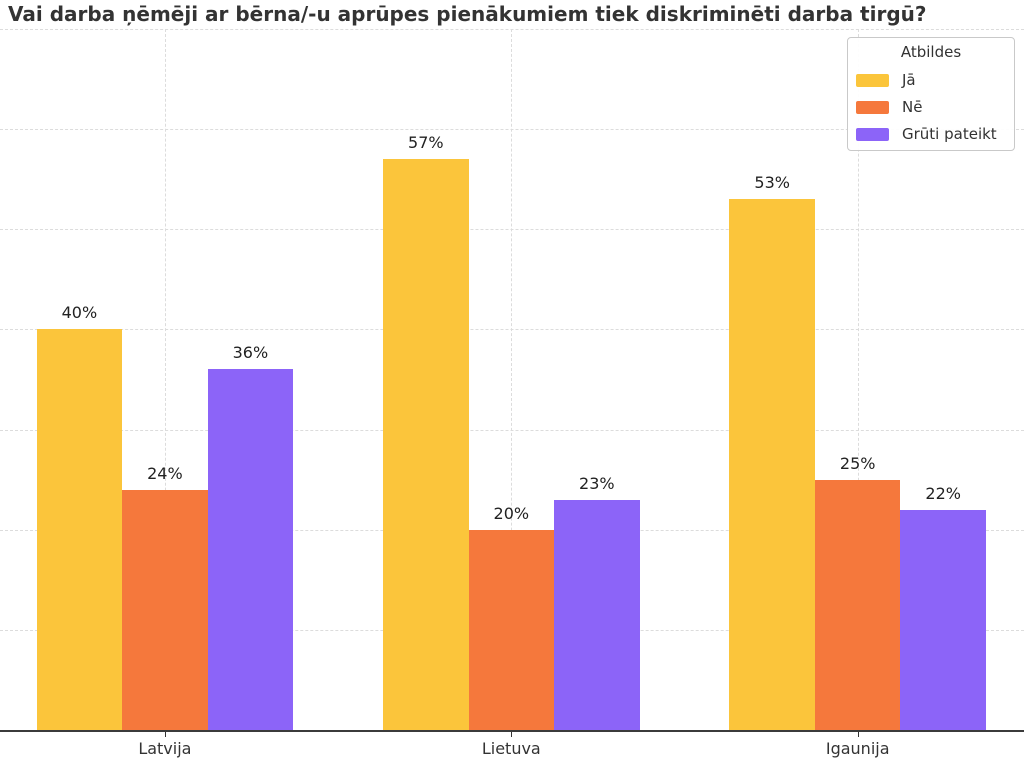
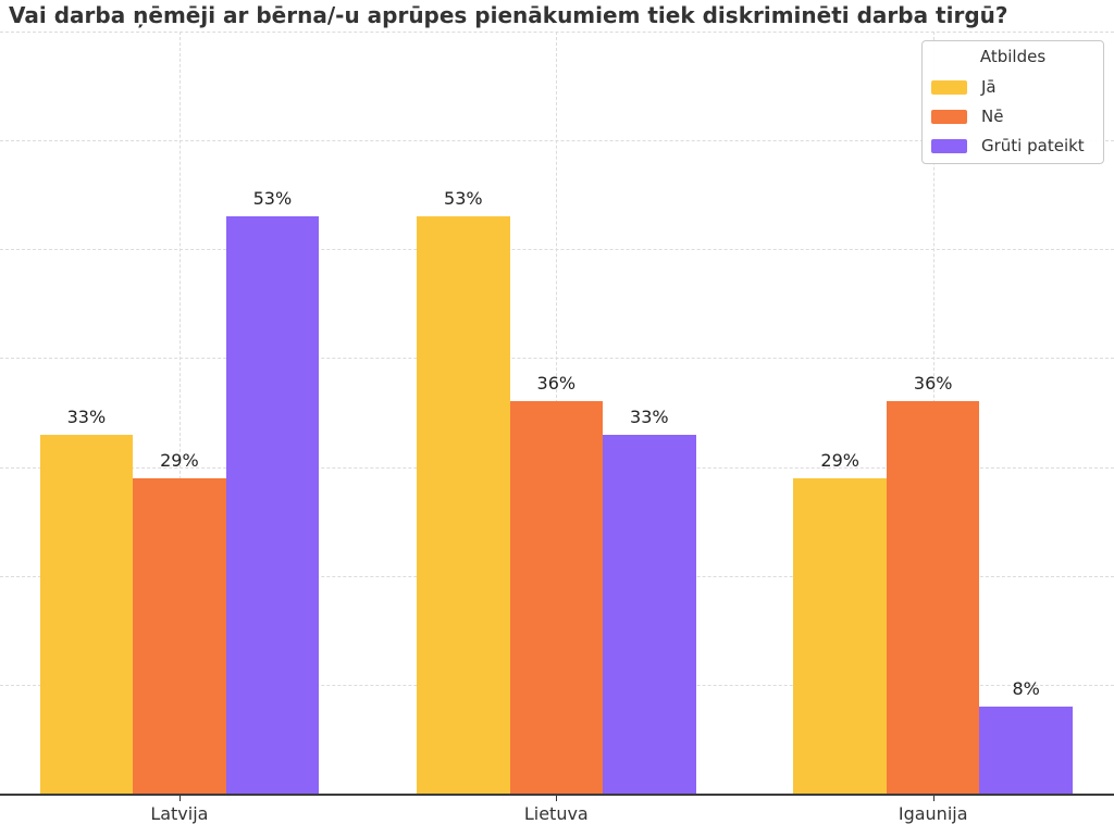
Jā/Latvija: 40% -> 33%
Nē/Latvija: 24% -> 29%
Grūti pateikt/Latvija: 36% -> 53%
Jā/Lietuva: 57% -> 53%
Nē/Lietuva: 20% -> 36%
Grūti pateikt/Lietuva: 23% -> 33%
Jā/Igaunija: 53% -> 29%
Nē/Igaunija: 25% -> 36%
Grūti pateikt/Igaunija: 22% -> 8%
